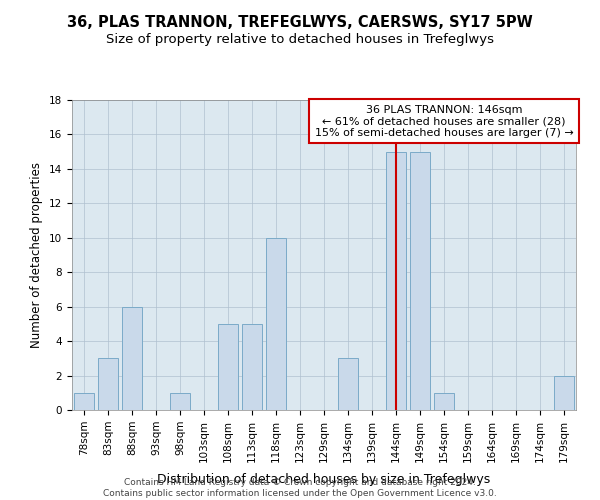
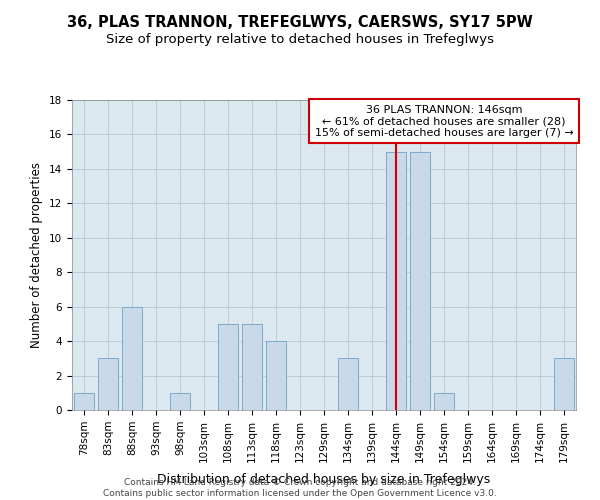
118sqm: 10 -> 4
179sqm: 2 -> 3
